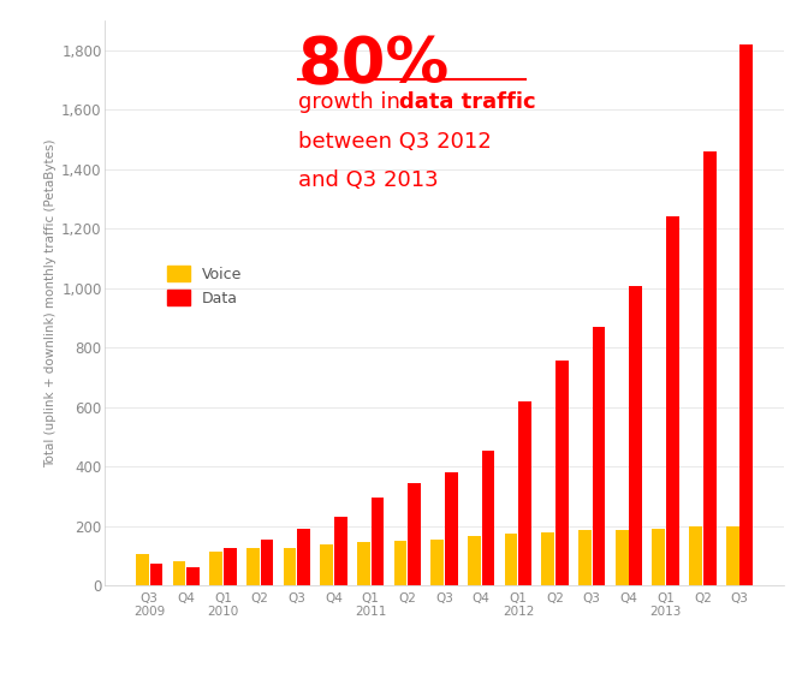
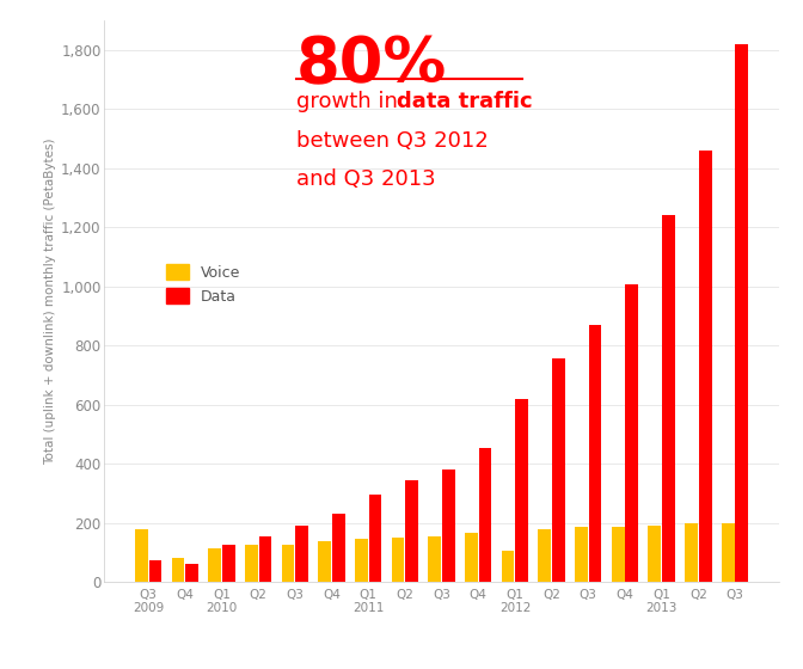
Voice/Q3 2009: 105 -> 180
Voice/Q1 2012: 175 -> 105
